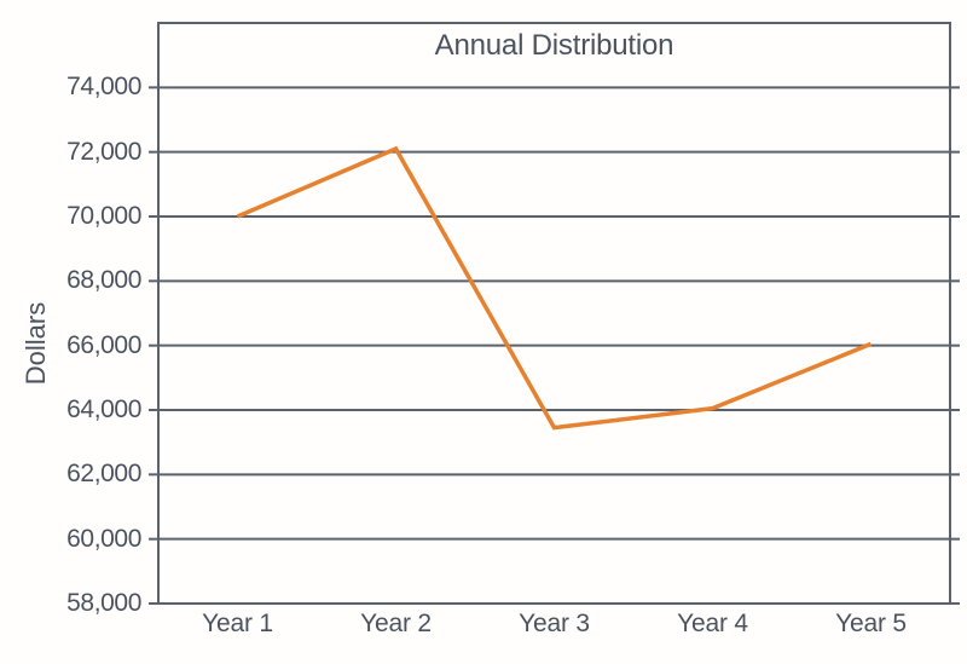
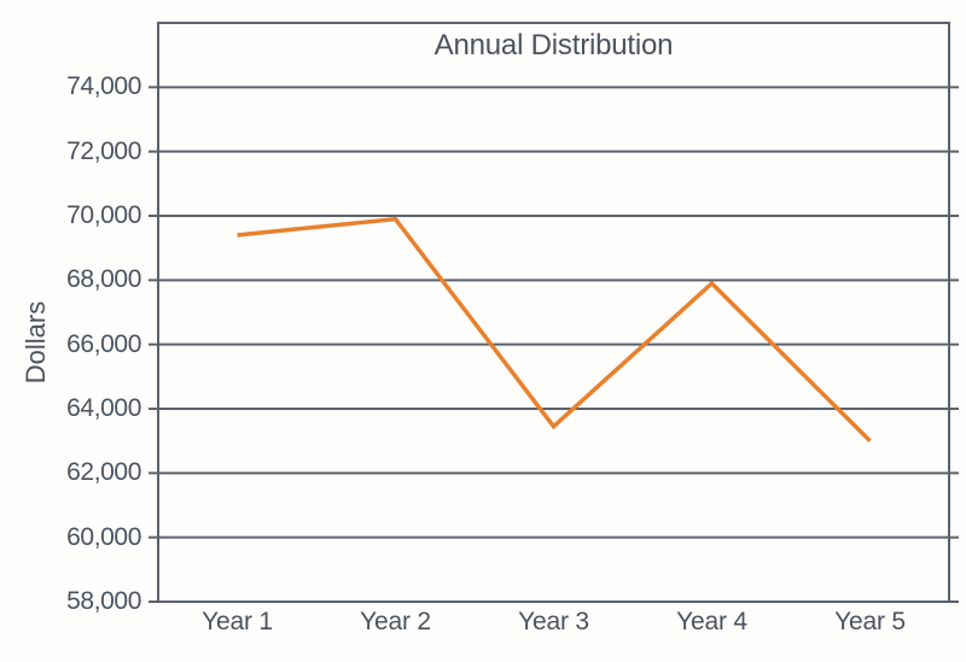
Year 1: 70000 -> 69400
Year 2: 72100 -> 69900
Year 4: 64000 -> 67900
Year 5: 66000 -> 63000
